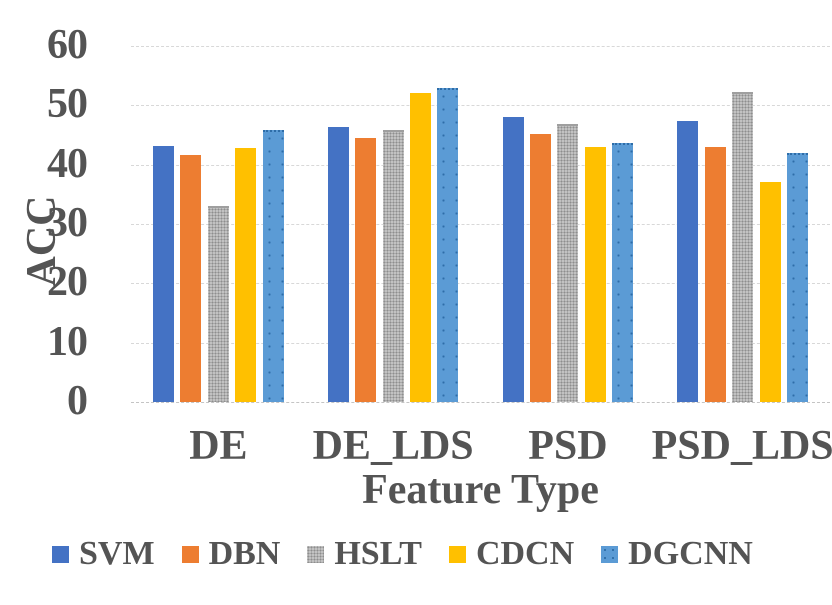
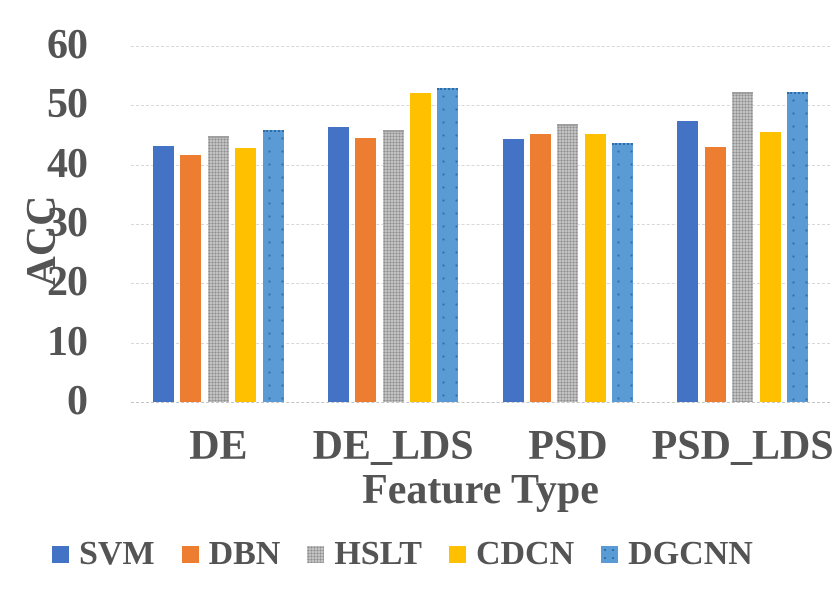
HSLT/DE: 33 -> 45
SVM/PSD: 48 -> 44
CDCN/PSD: 43 -> 45
CDCN/PSD_LDS: 37 -> 46
DGCNN/PSD_LDS: 42 -> 52
